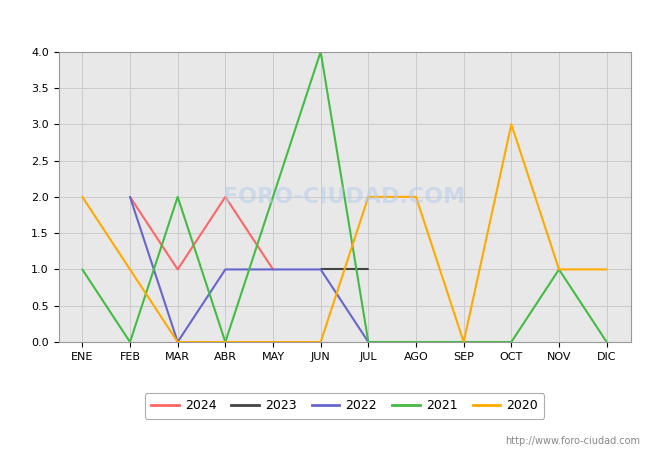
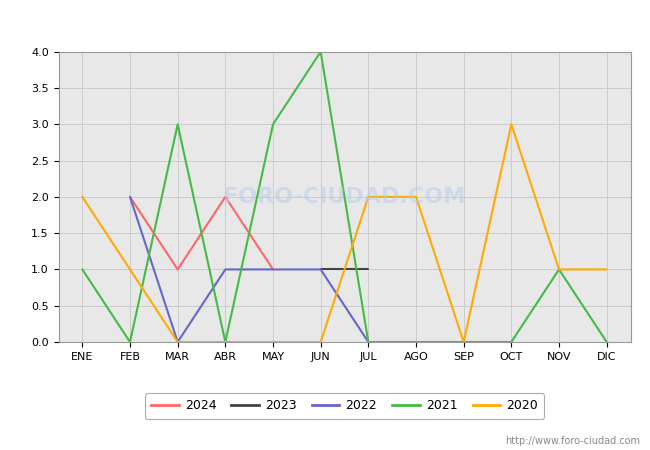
2021/MAR: 2 -> 3
2021/MAY: 2 -> 3
